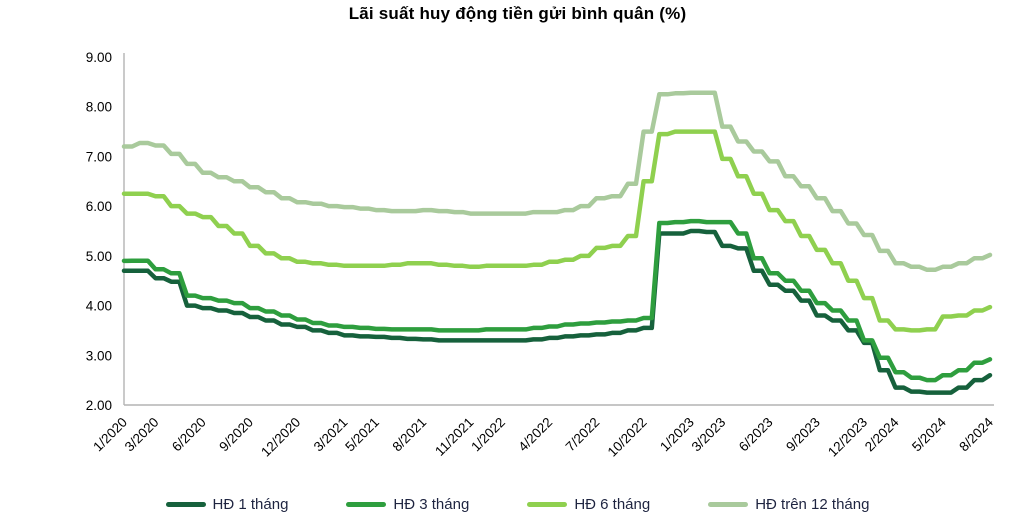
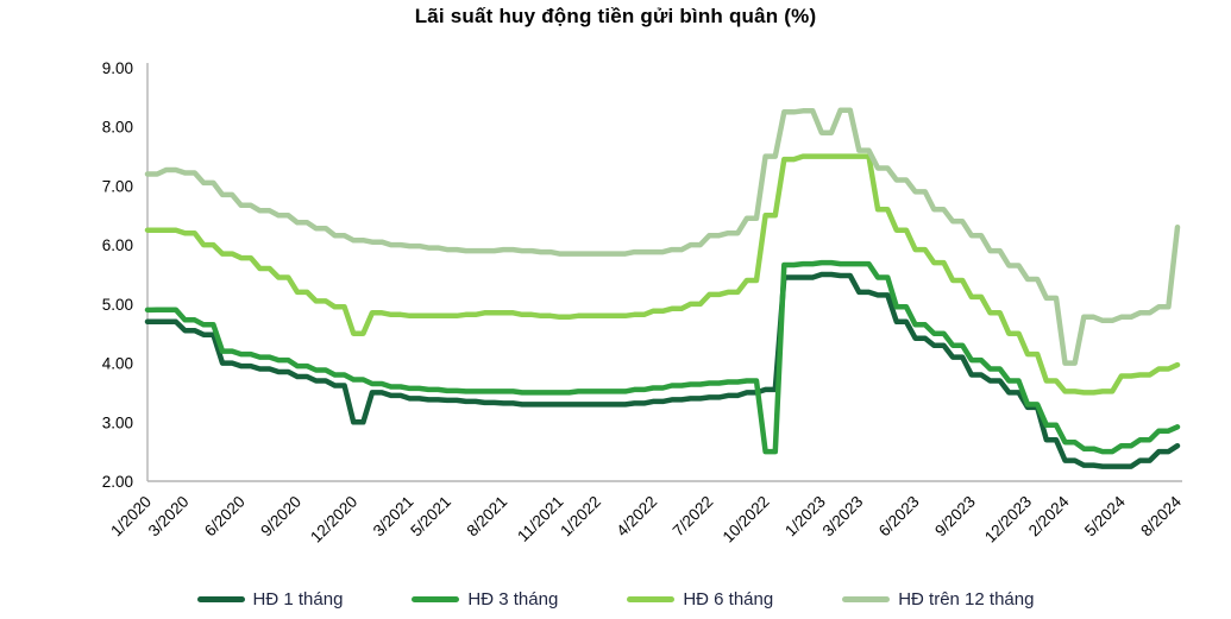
HĐ 1 tháng/12/2020: 3.6 -> 3.0
HĐ 6 tháng/12/2020: 4.9 -> 4.5
HĐ 3 tháng/10/2022: 3.8 -> 2.5
HĐ trên 12 tháng/1/2023: 8.3 -> 7.9
HĐ 6 tháng/3/2023: 7.0 -> 7.5
HĐ trên 12 tháng/2/2024: 4.8 -> 4.0
HĐ trên 12 tháng/8/2024: 5.0 -> 6.3
